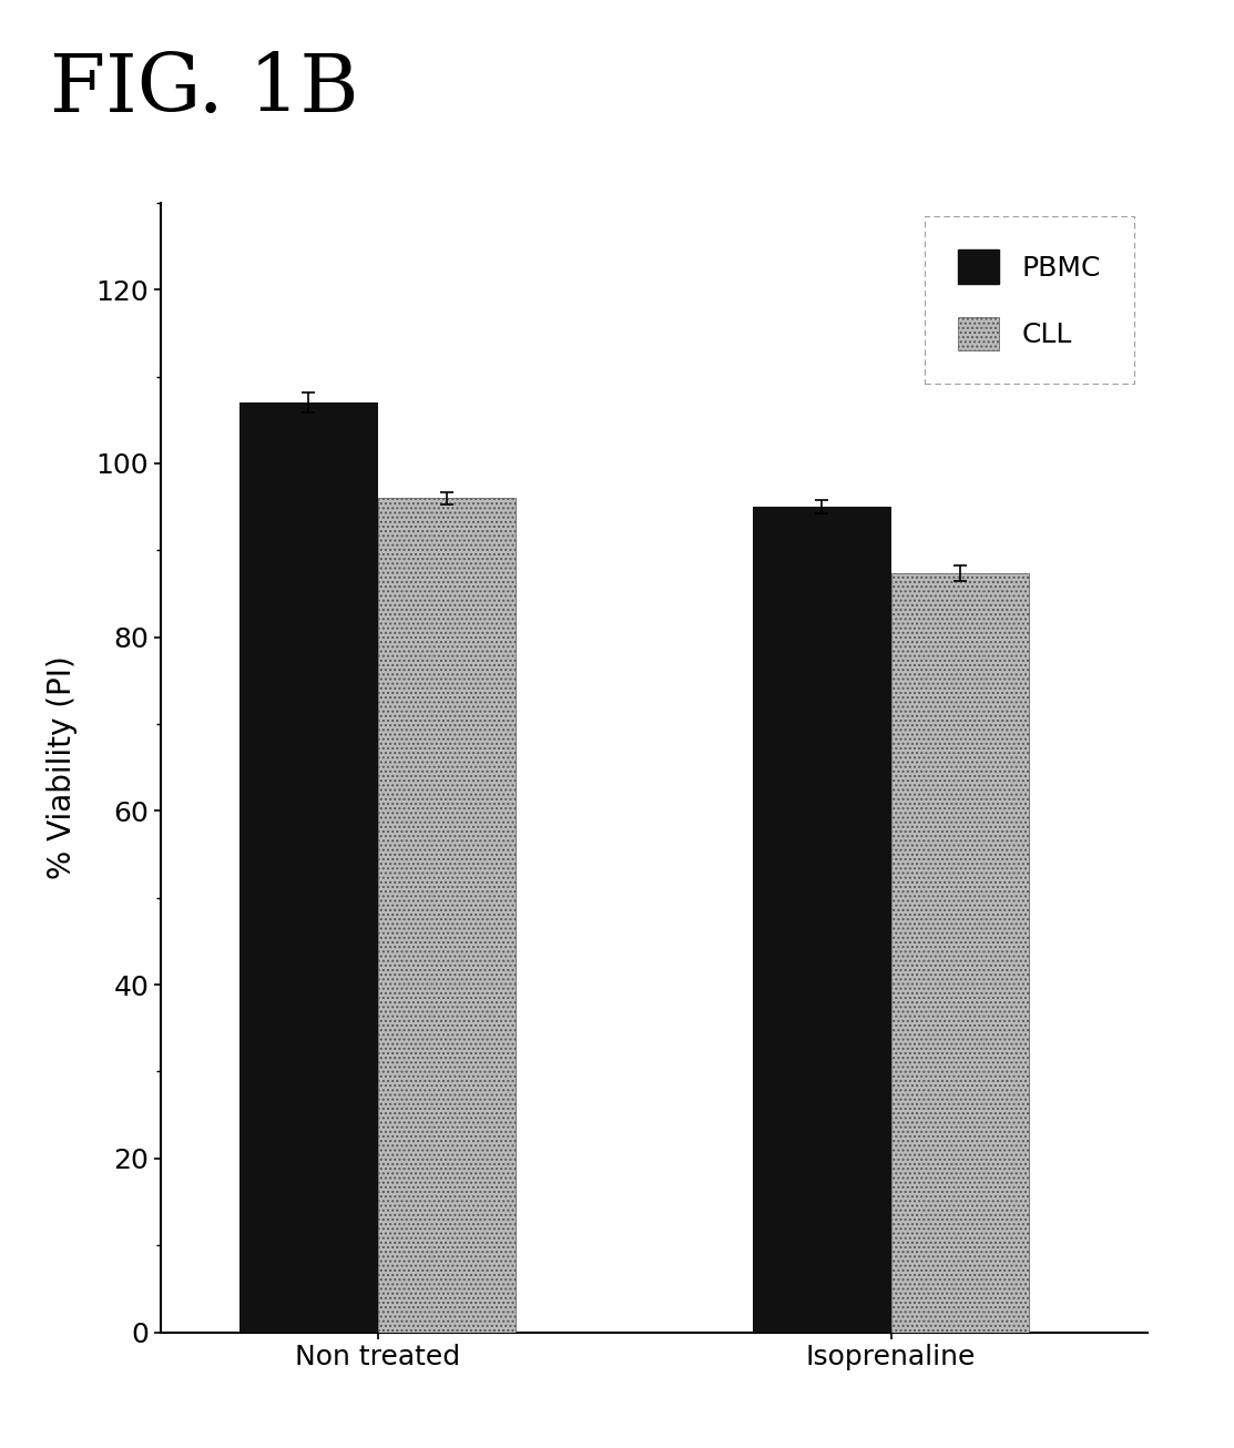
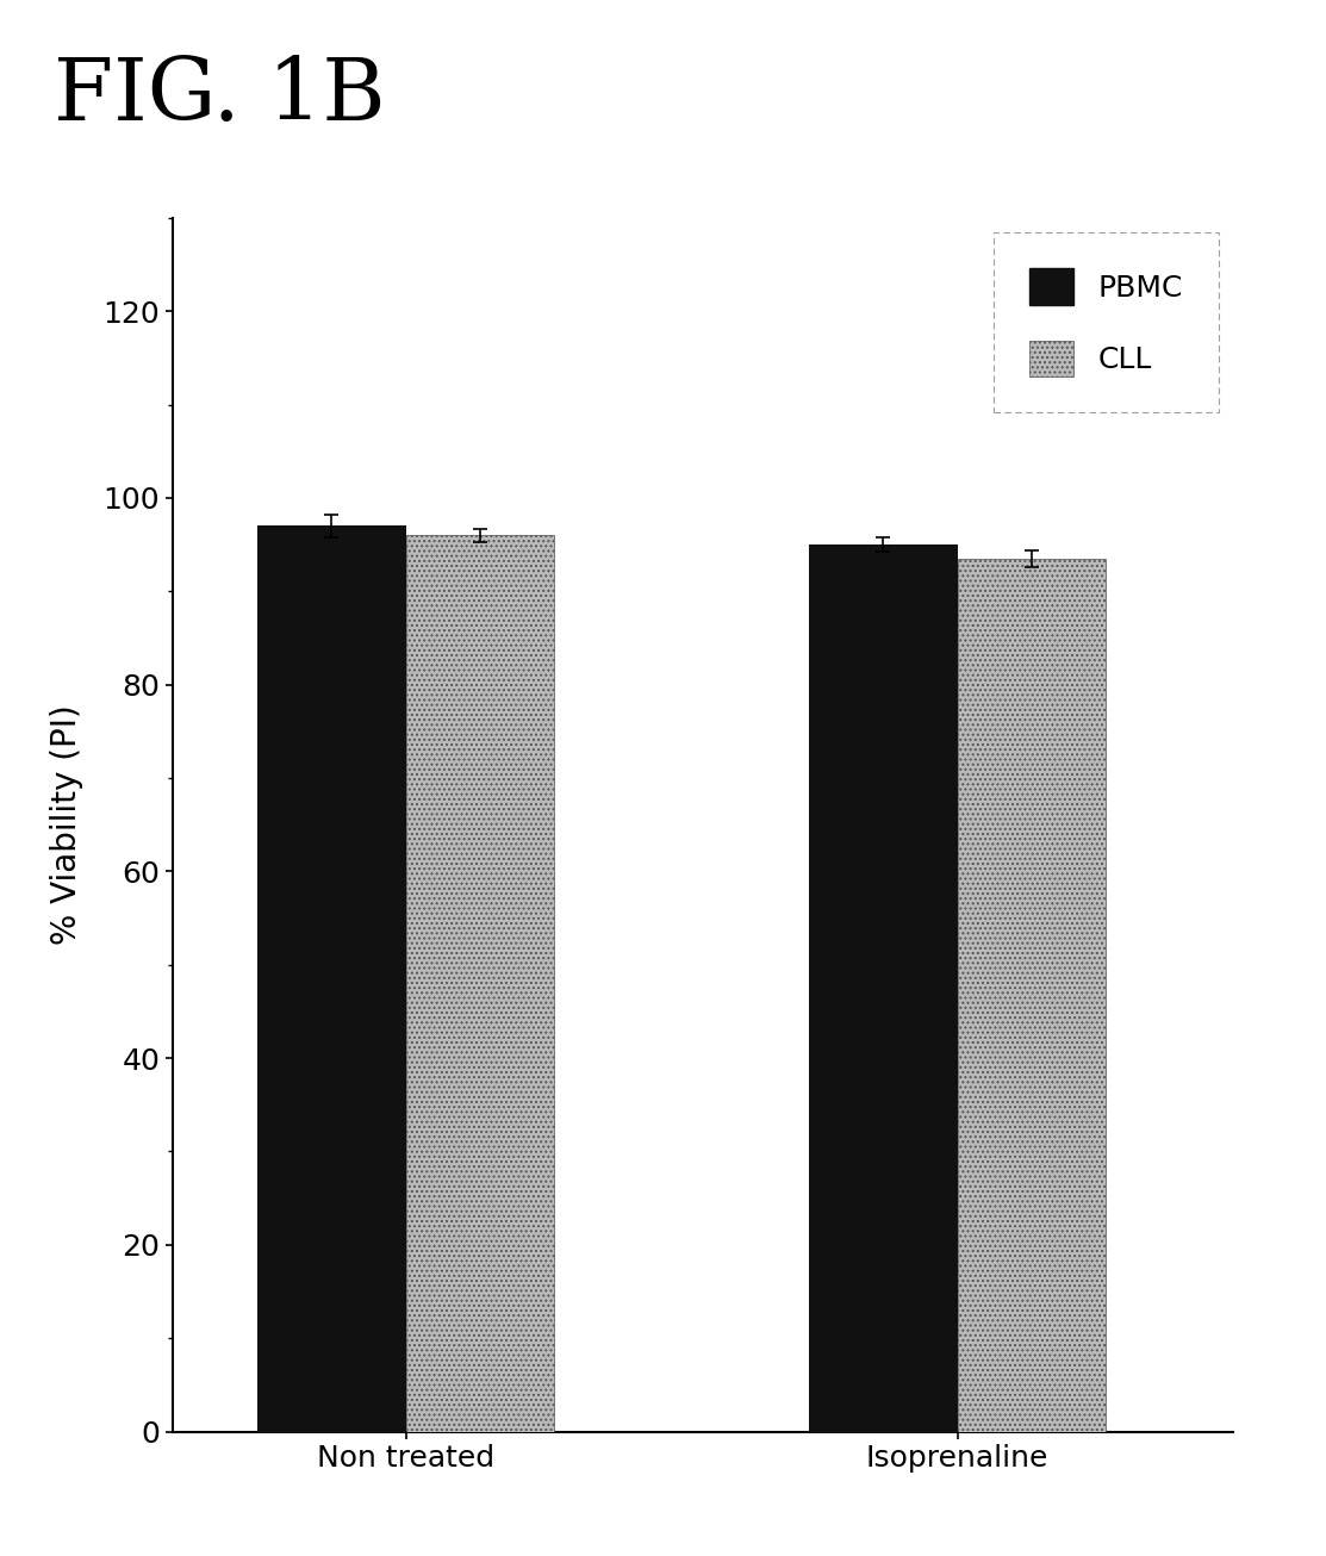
PBMC/Non treated: 107 -> 97
CLL/Isoprenaline: 87.4 -> 93.5
